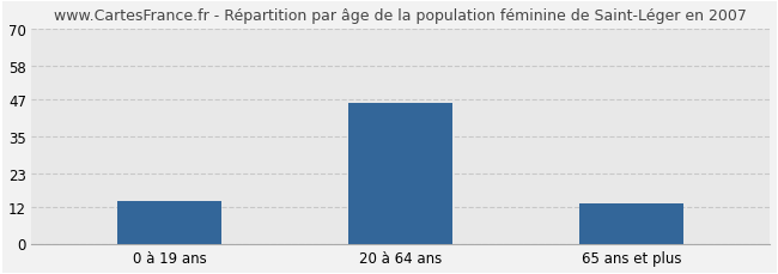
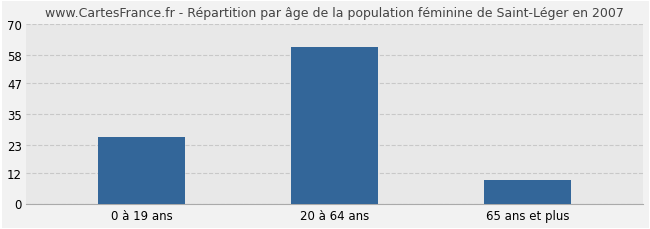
0 à 19 ans: 14 -> 26
20 à 64 ans: 46 -> 61
65 ans et plus: 13 -> 9
